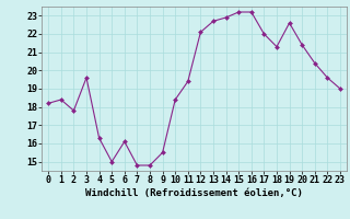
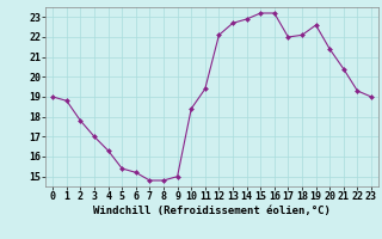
0: 18.2 -> 19.0
1: 18.4 -> 18.8
3: 19.6 -> 17.0
5: 15.0 -> 15.4
6: 16.1 -> 15.2
9: 15.5 -> 15.0
18: 21.3 -> 22.1
22: 19.6 -> 19.3
